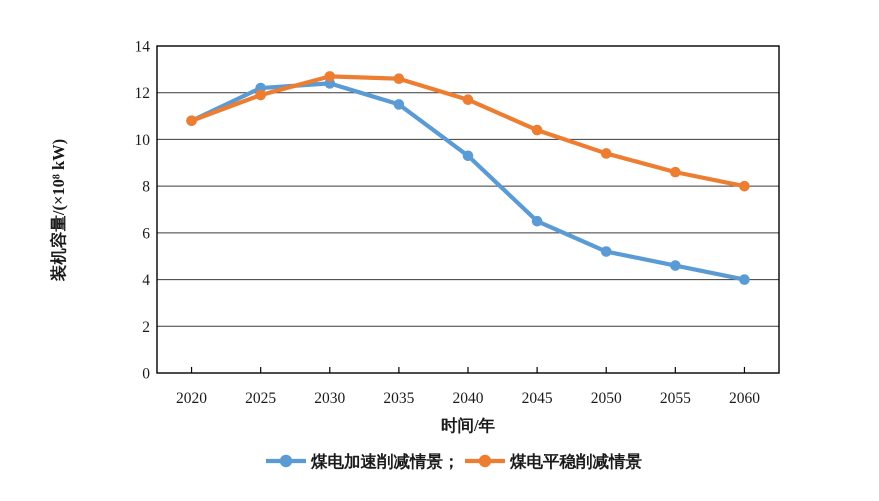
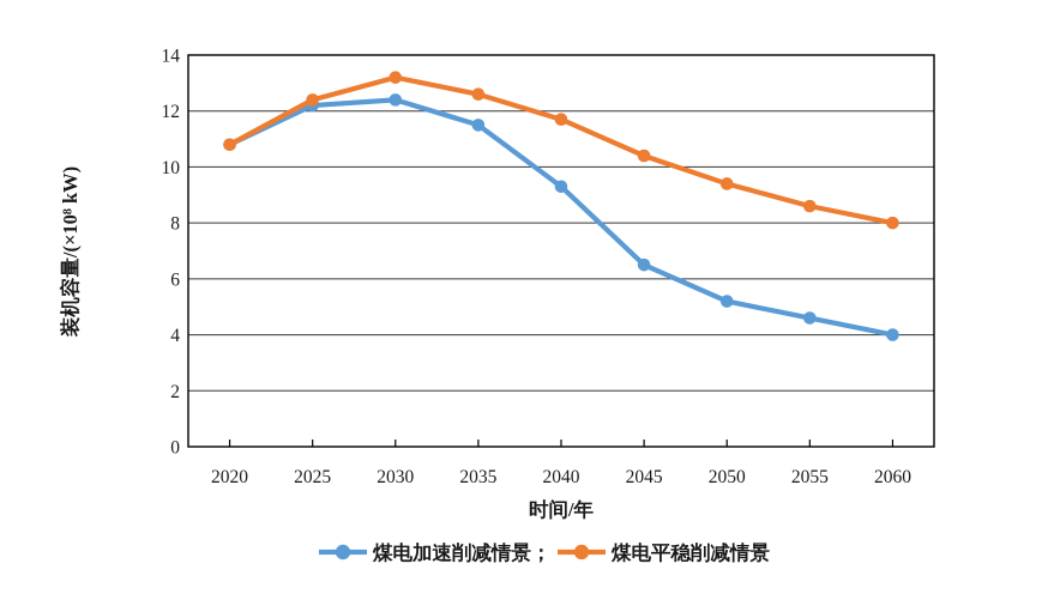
煤电平稳削减情景/2025: 11.9 -> 12.4
煤电平稳削减情景/2030: 12.7 -> 13.2
